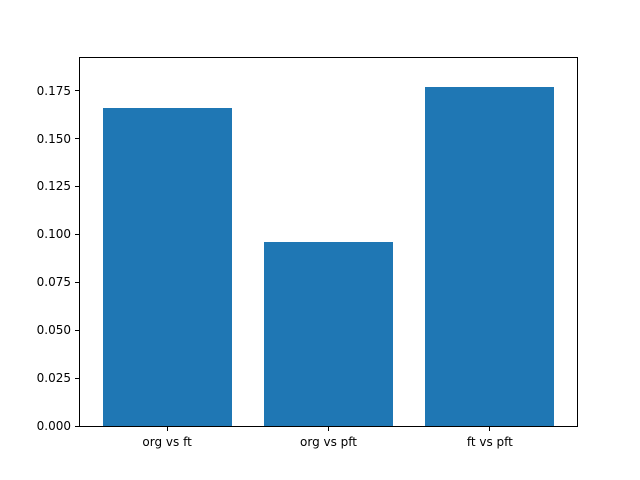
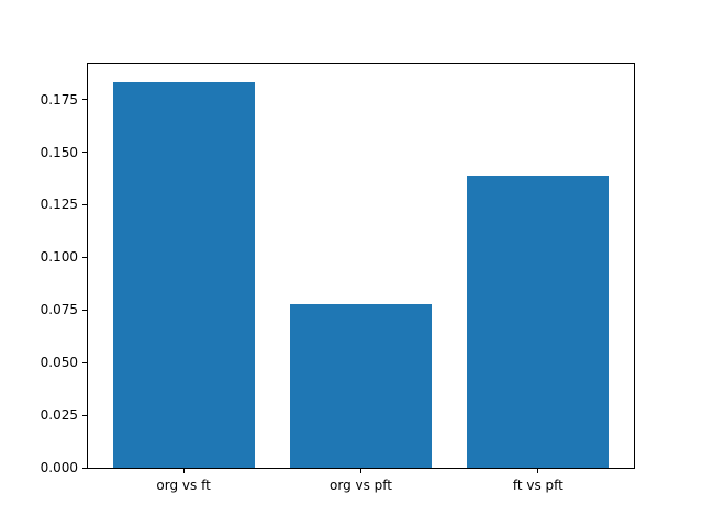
org vs ft: 0.166 -> 0.183
org vs pft: 0.096 -> 0.077
ft vs pft: 0.177 -> 0.139
